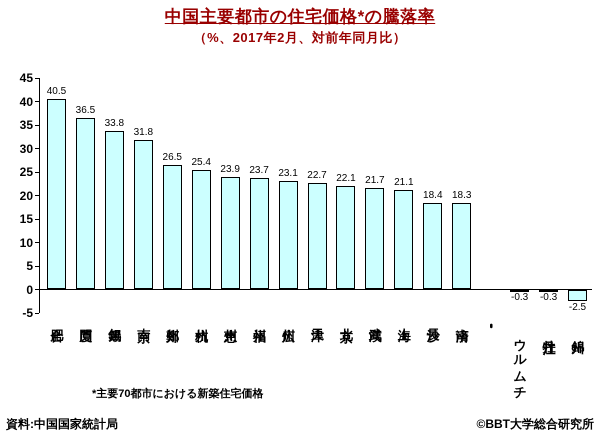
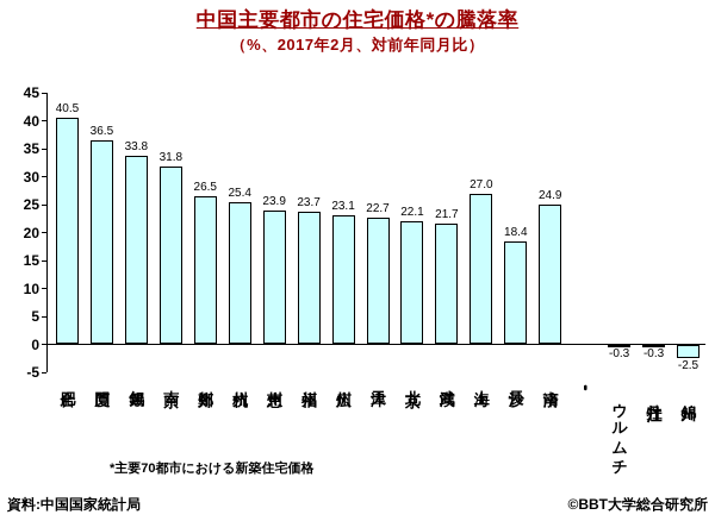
上海: 21.1 -> 27.0
済南: 18.3 -> 24.9
